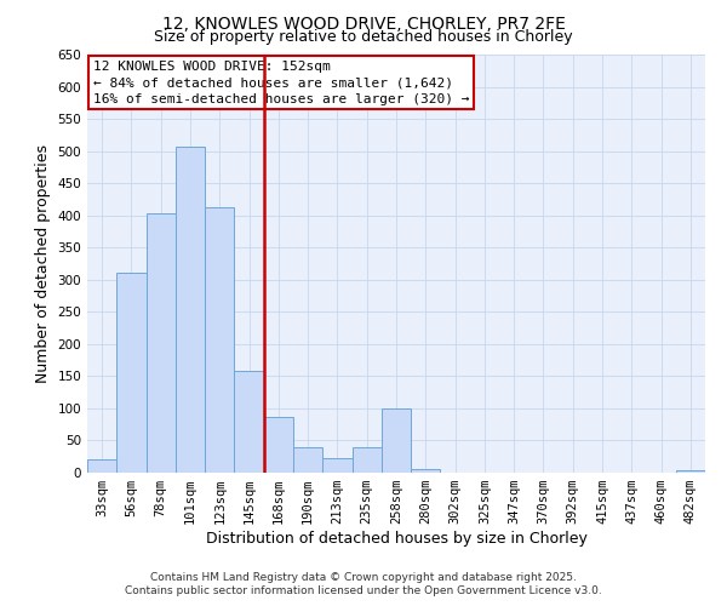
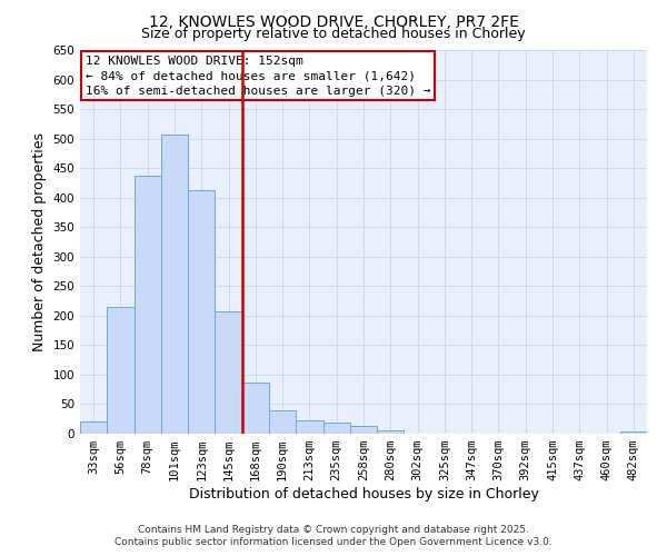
56sqm: 310 -> 215
78sqm: 404 -> 438
145sqm: 158 -> 207
235sqm: 40 -> 18
258sqm: 100 -> 13
